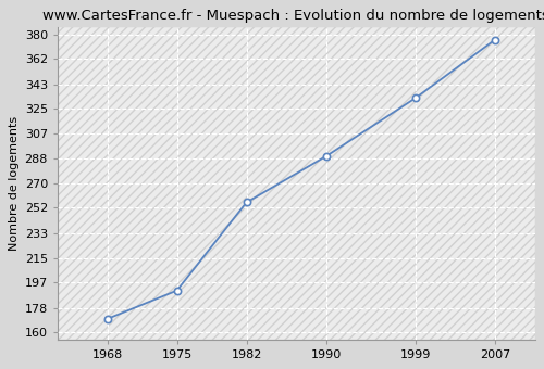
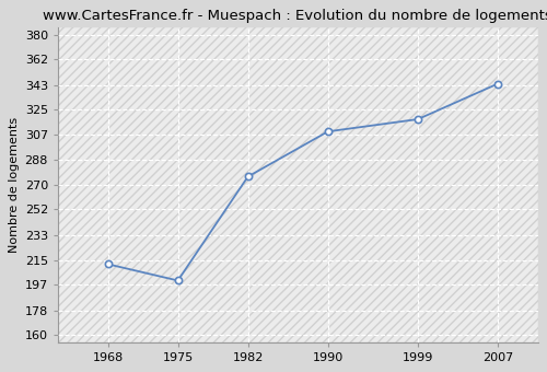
1968: 170 -> 212
1975: 191 -> 200
1982: 256 -> 276
1990: 290 -> 309
1999: 333 -> 318
2007: 376 -> 344
